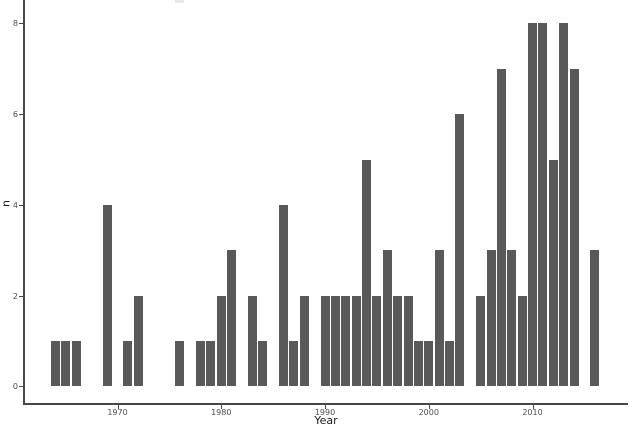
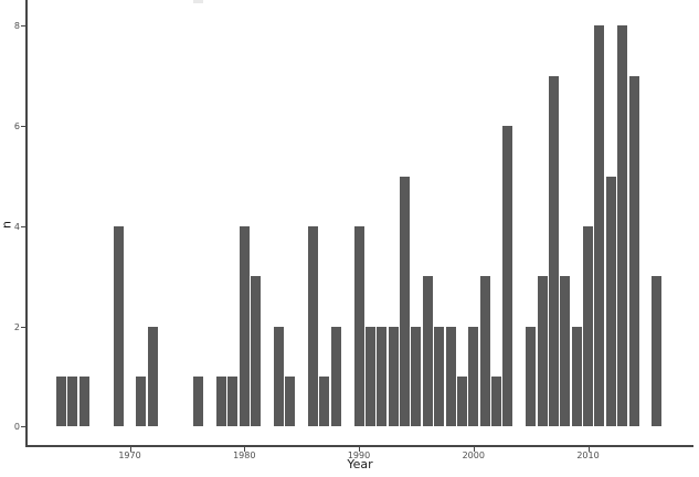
1980: 2 -> 4
1990: 2 -> 4
2000: 1 -> 2
2010: 8 -> 4
